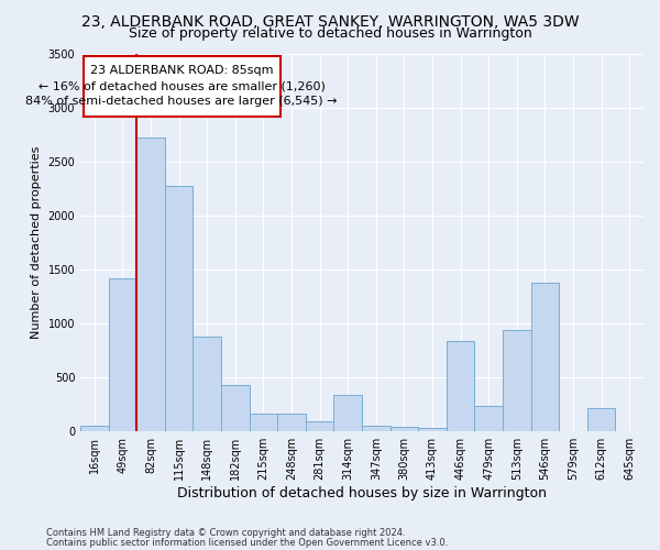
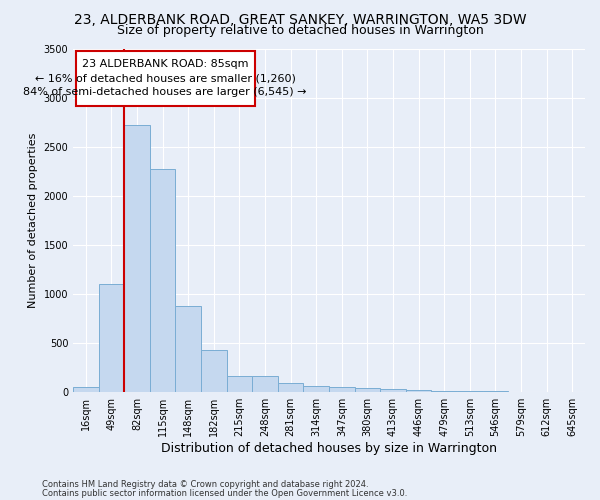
49sqm: 1420 -> 1100
314sqm: 340 -> 60
446sqm: 840 -> 20
479sqm: 240 -> 20
513sqm: 940 -> 10
546sqm: 1380 -> 10
612sqm: 220 -> 0
